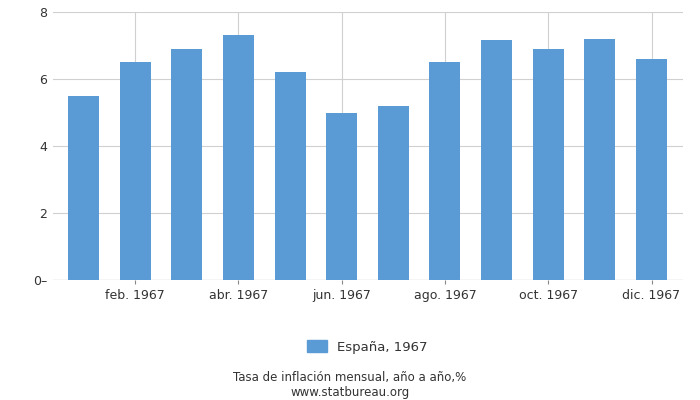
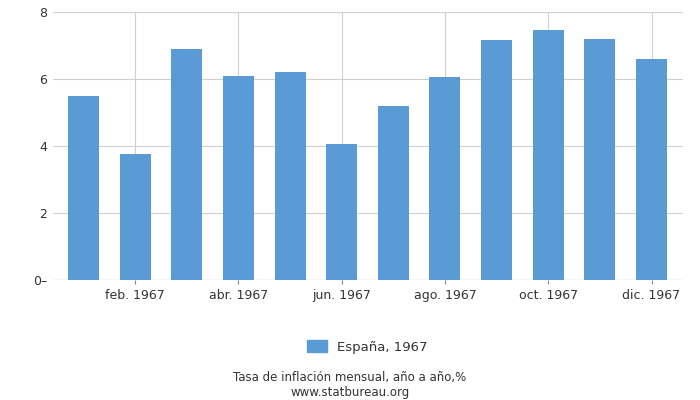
feb. 1967: 6.50 -> 3.75
abr. 1967: 7.30 -> 6.10
jun. 1967: 5.00 -> 4.05
ago. 1967: 6.50 -> 6.05
oct. 1967: 6.90 -> 7.45
